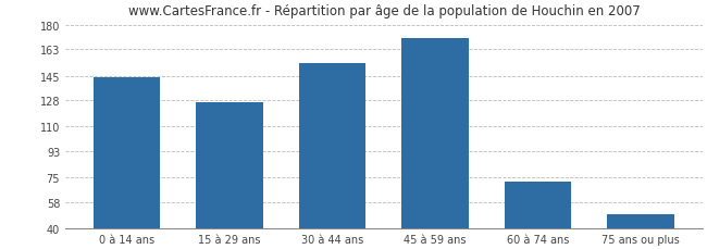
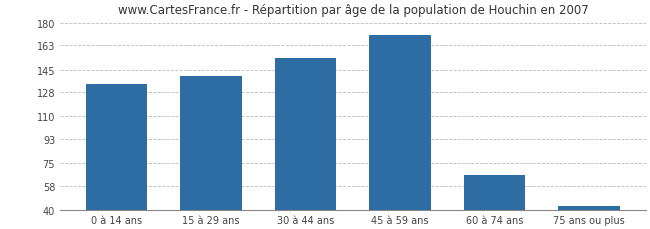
0 à 14 ans: 144 -> 134
15 à 29 ans: 127 -> 140
60 à 74 ans: 72 -> 66
75 ans ou plus: 50 -> 43
